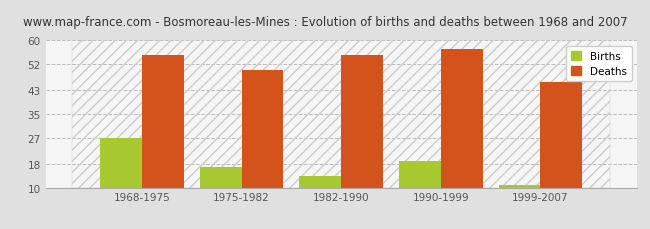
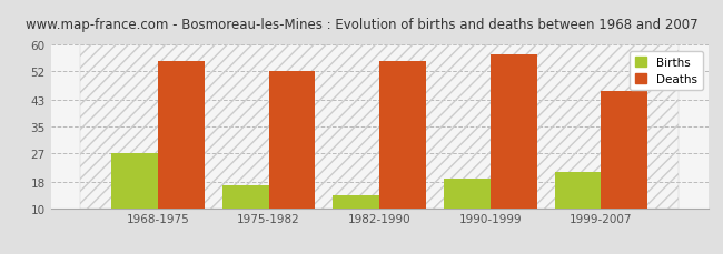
Deaths/1975-1982: 50 -> 52
Births/1999-2007: 11 -> 21
